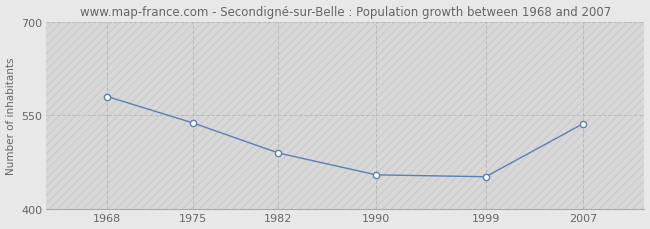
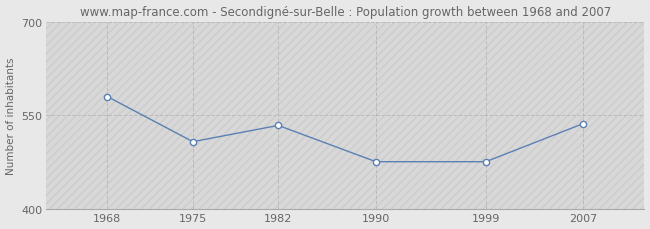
1975: 538 -> 508
1982: 490 -> 534
1990: 455 -> 476
1999: 452 -> 476
